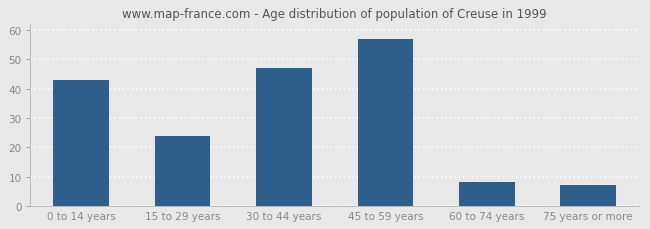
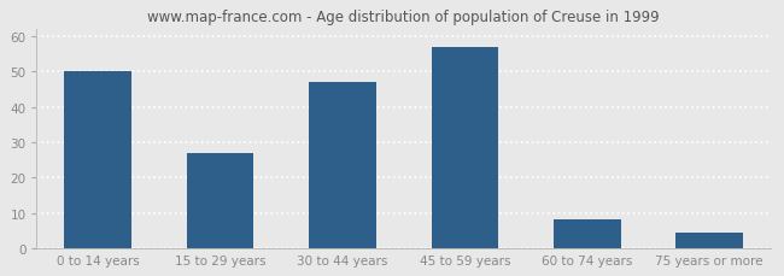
0 to 14 years: 43.0 -> 50.0
15 to 29 years: 24.0 -> 27.0
75 years or more: 7.0 -> 4.5
